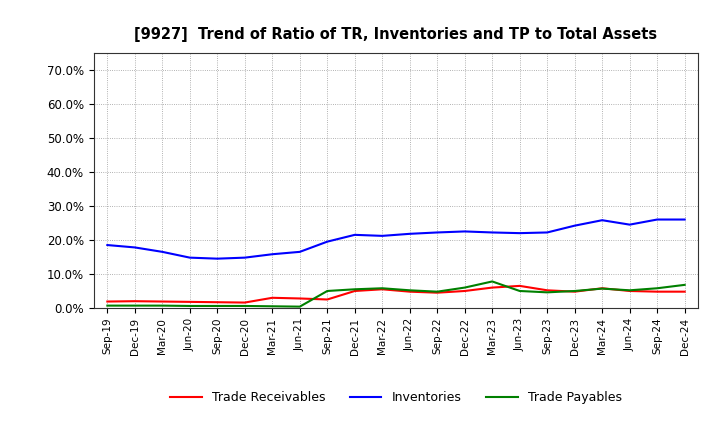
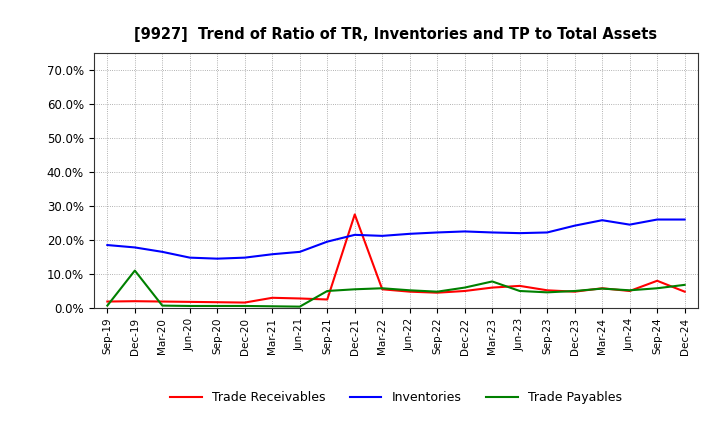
Trade Payables/Dec-19: 0.7% -> 11.0%
Trade Receivables/Dec-21: 5.0% -> 27.5%
Trade Receivables/Sep-24: 4.8% -> 8.0%
